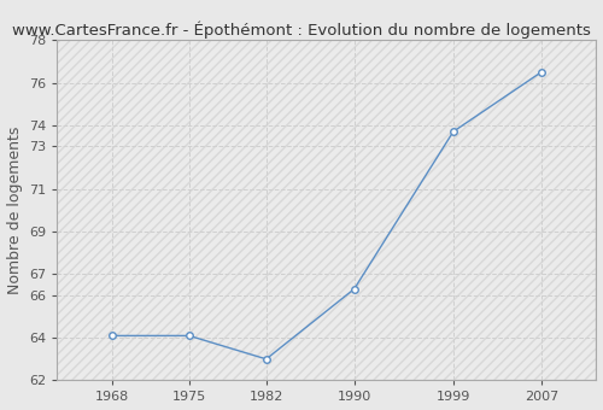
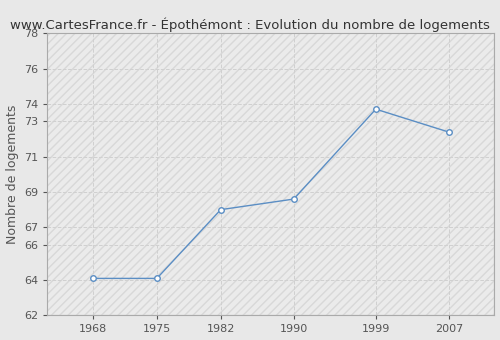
1982: 63.0 -> 68.0
1990: 66.3 -> 68.6
2007: 76.5 -> 72.4
